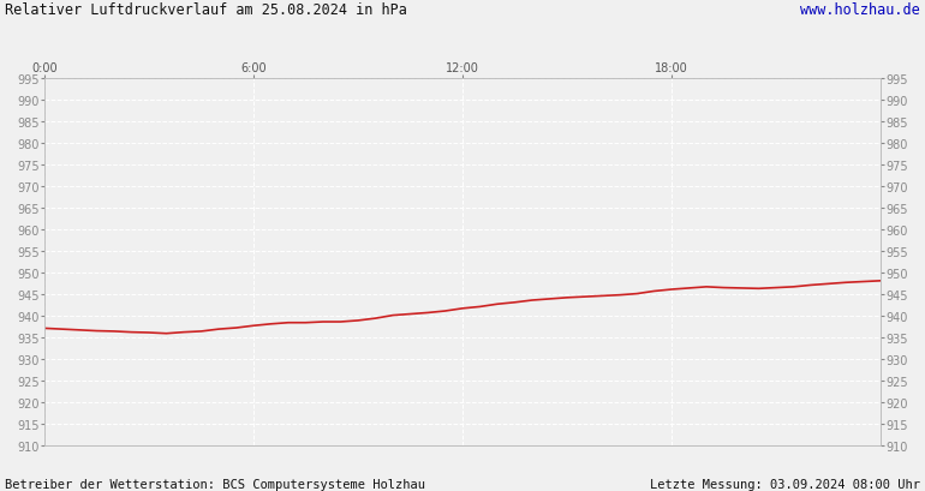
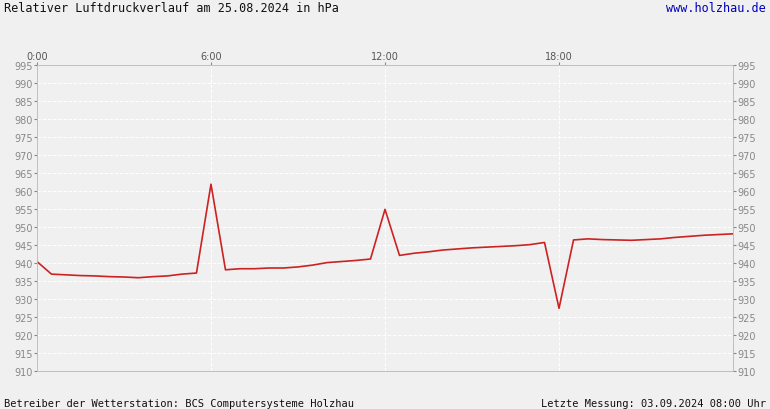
0:00: 937.2 -> 940.5
6:00: 937.8 -> 962.0
12:00: 941.8 -> 955.0
18:00: 946.2 -> 927.5
